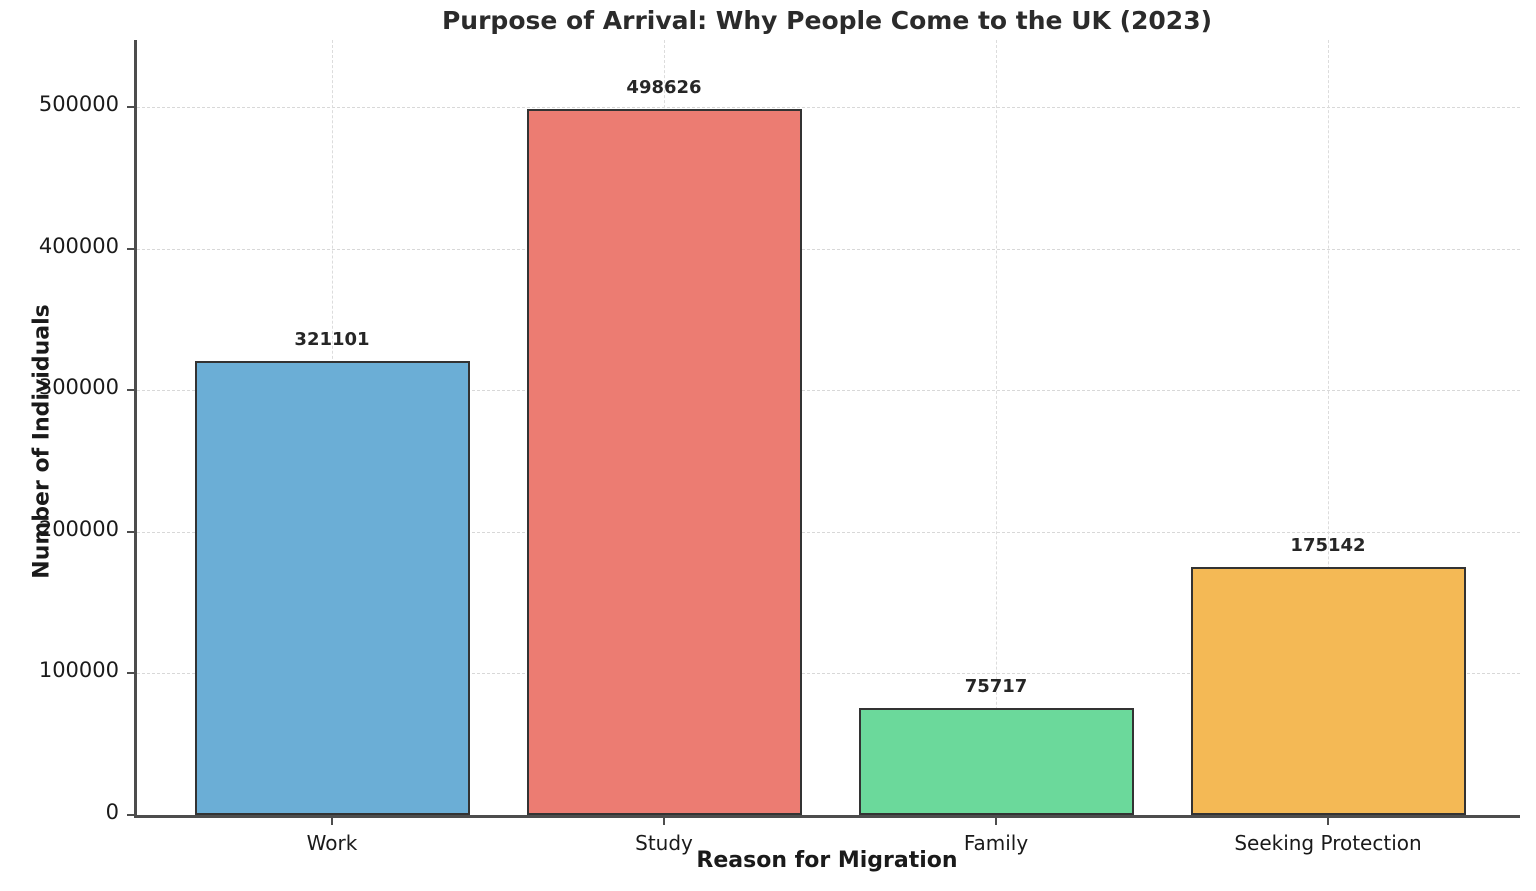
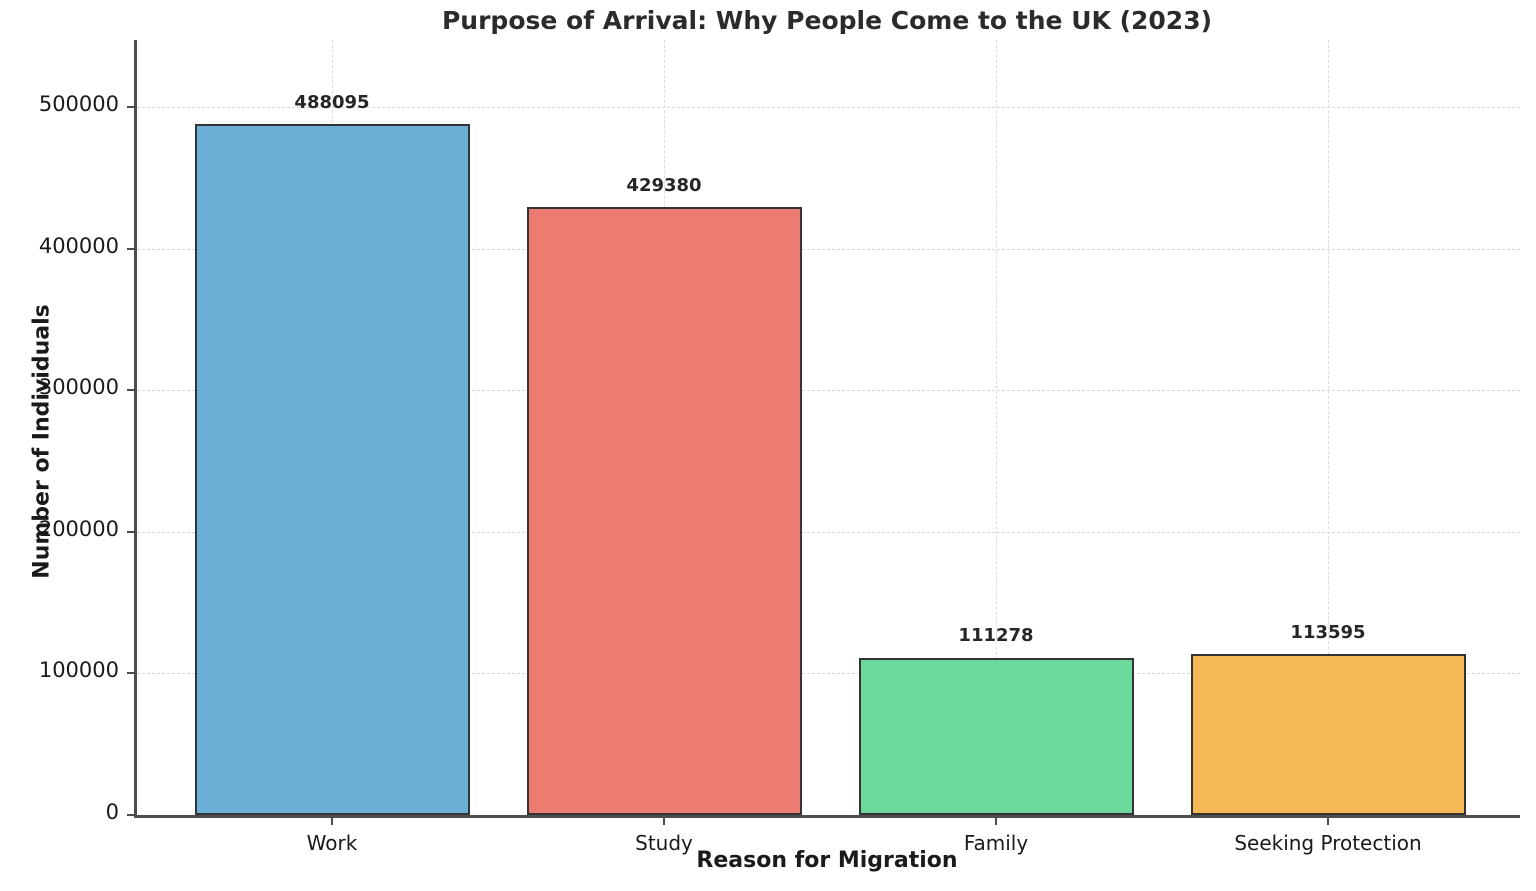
Work: 321101 -> 488095
Study: 498626 -> 429380
Family: 75717 -> 111278
Seeking Protection: 175142 -> 113595
